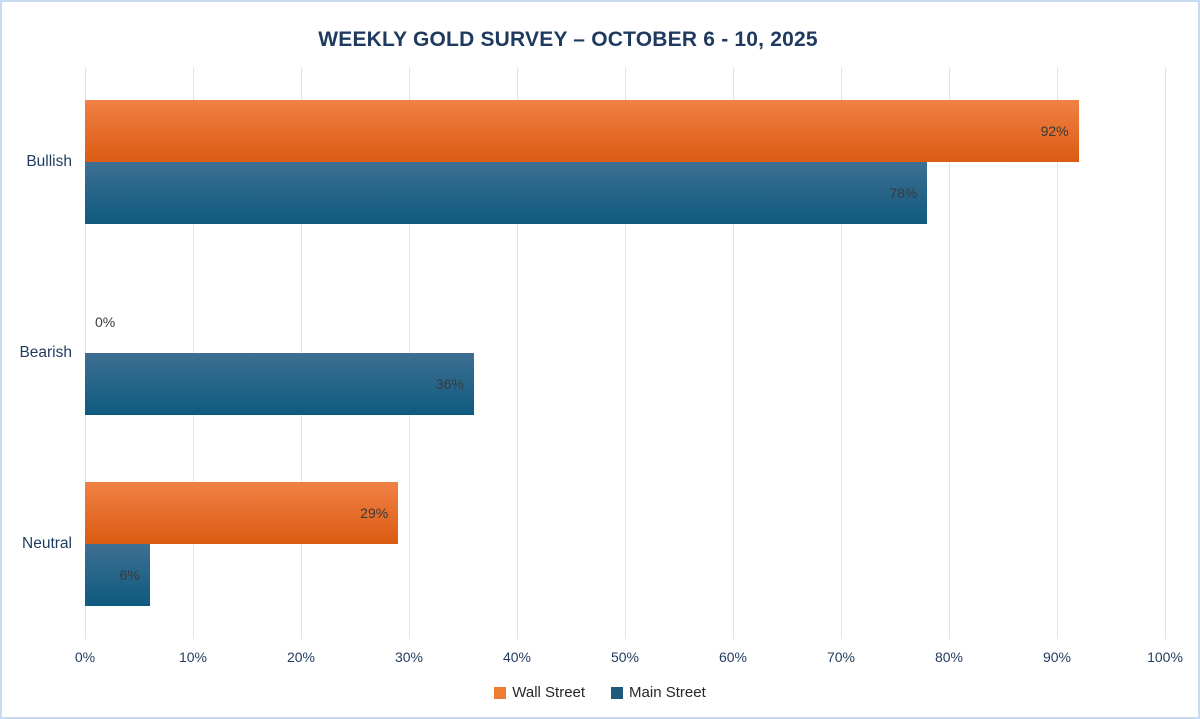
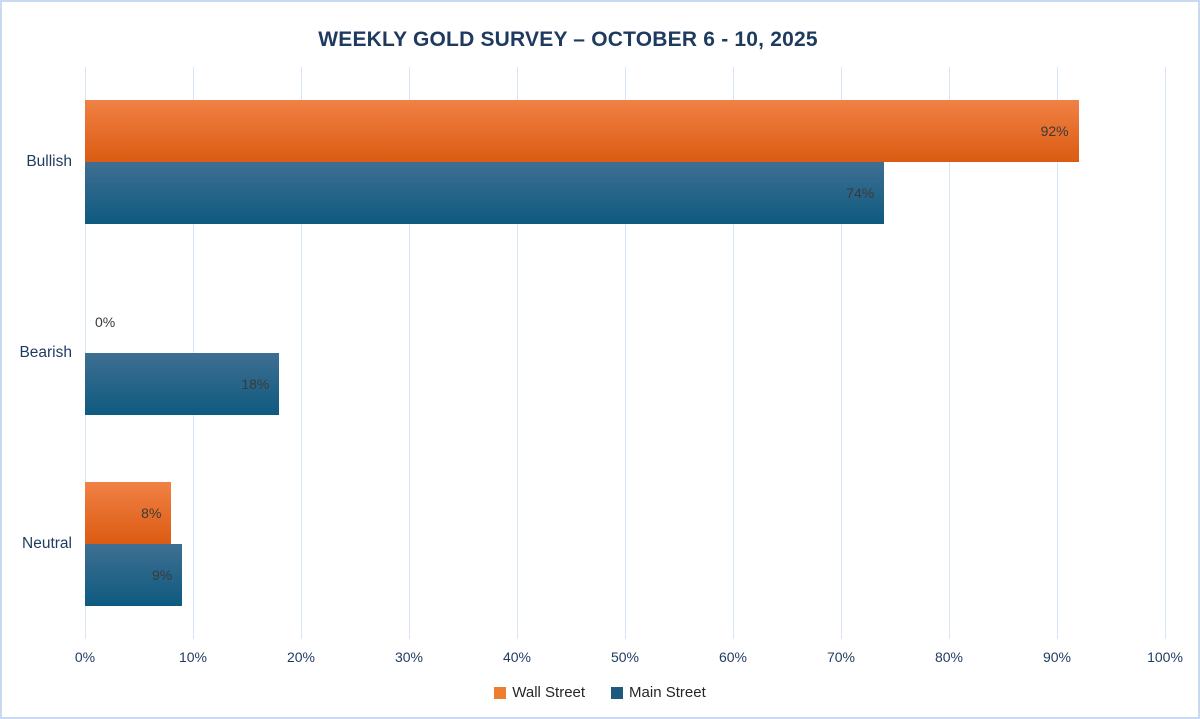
Main Street/Bullish: 78% -> 74%
Main Street/Bearish: 36% -> 18%
Wall Street/Neutral: 29% -> 8%
Main Street/Neutral: 6% -> 9%
